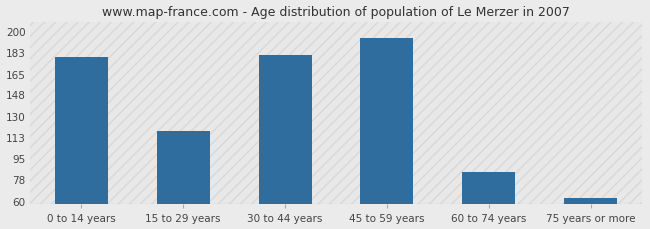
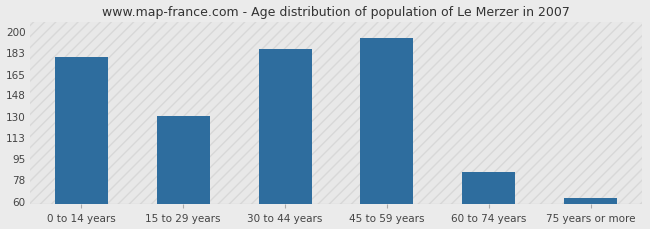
15 to 29 years: 118 -> 130
30 to 44 years: 180 -> 185
